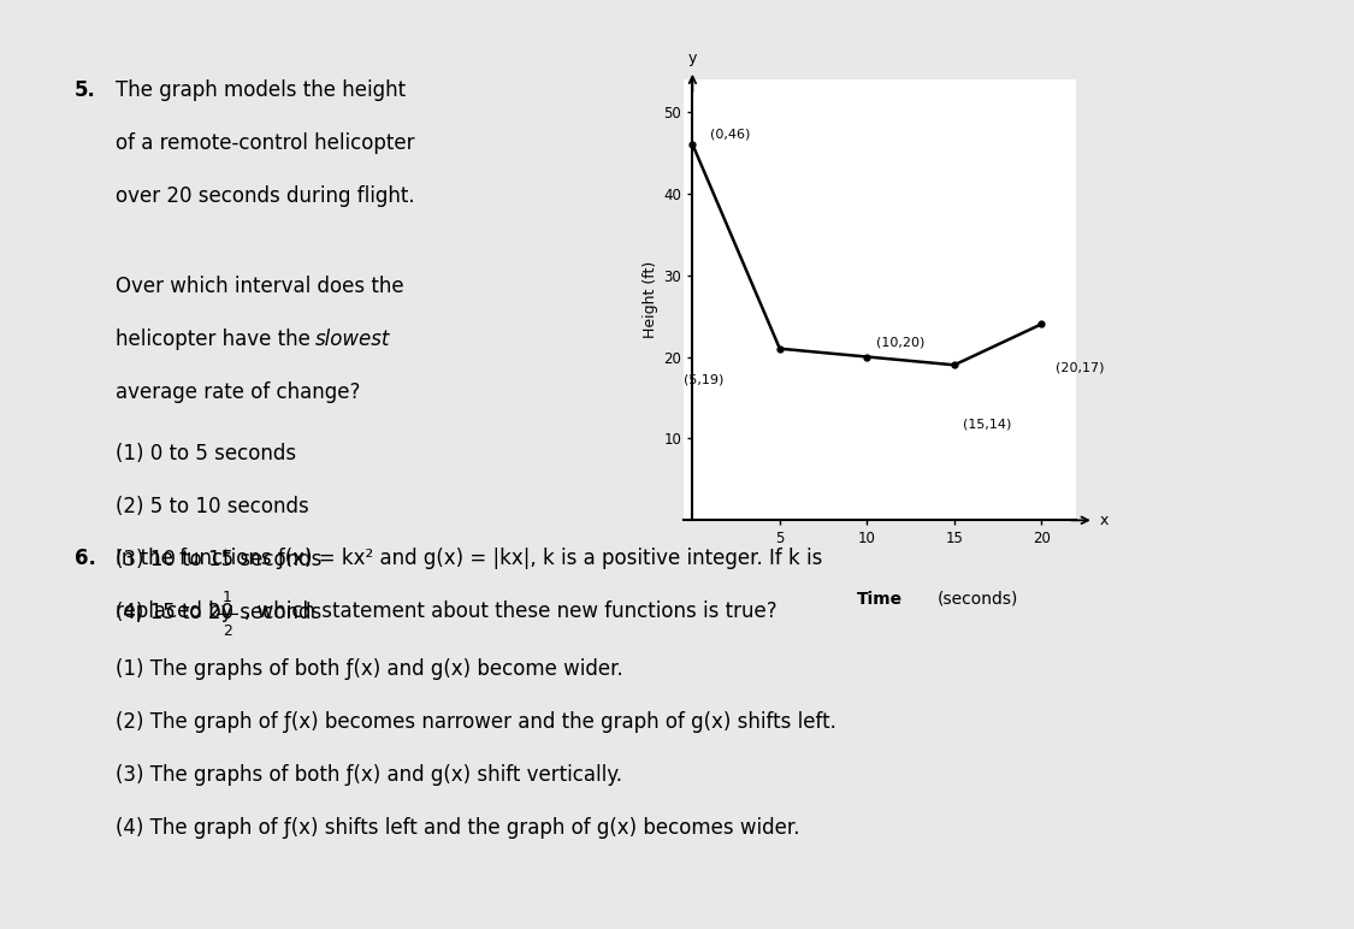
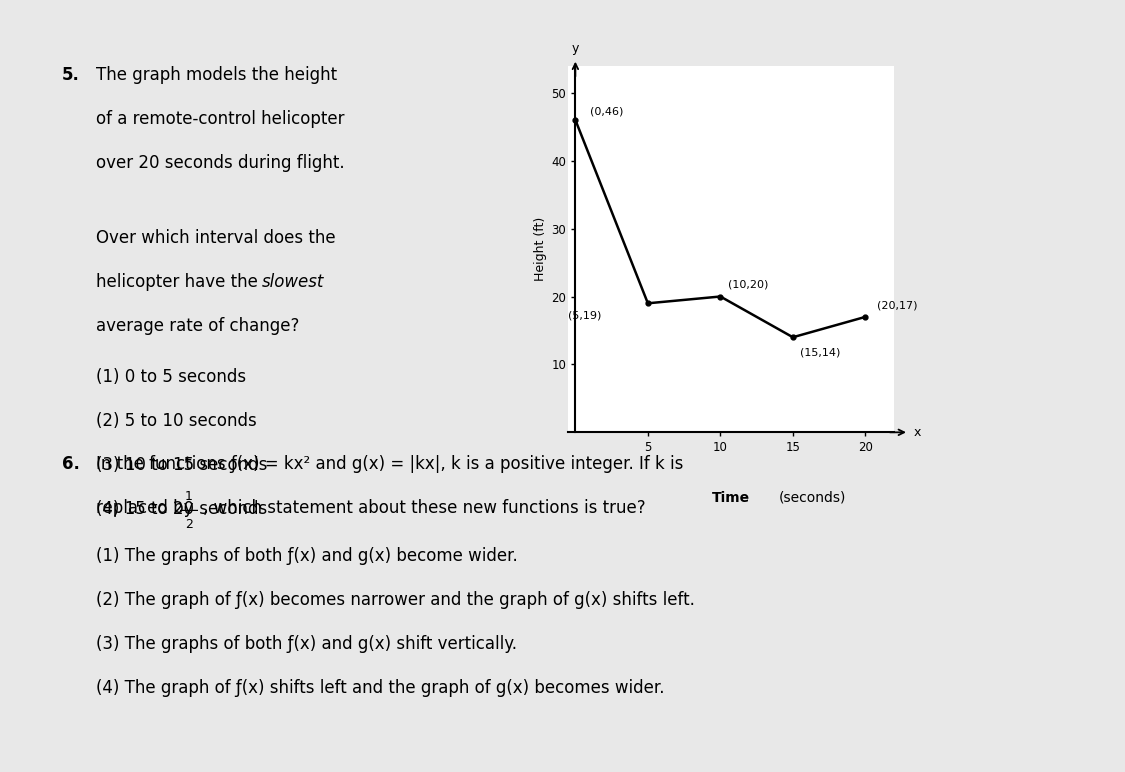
5: 21 -> 19
15: 19 -> 14
20: 24 -> 17
